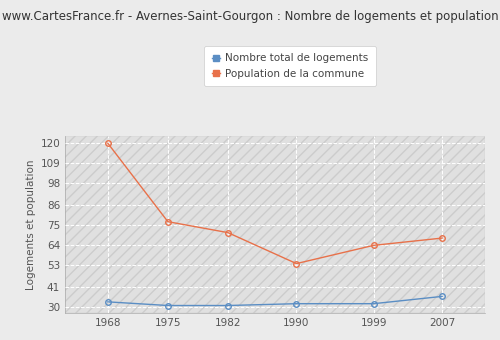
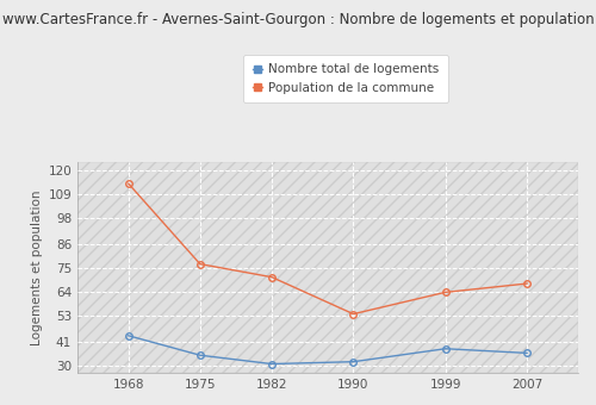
Nombre total de logements/1968: 33 -> 44
Population de la commune/1968: 120 -> 114
Nombre total de logements/1975: 31 -> 35
Nombre total de logements/1999: 32 -> 38
